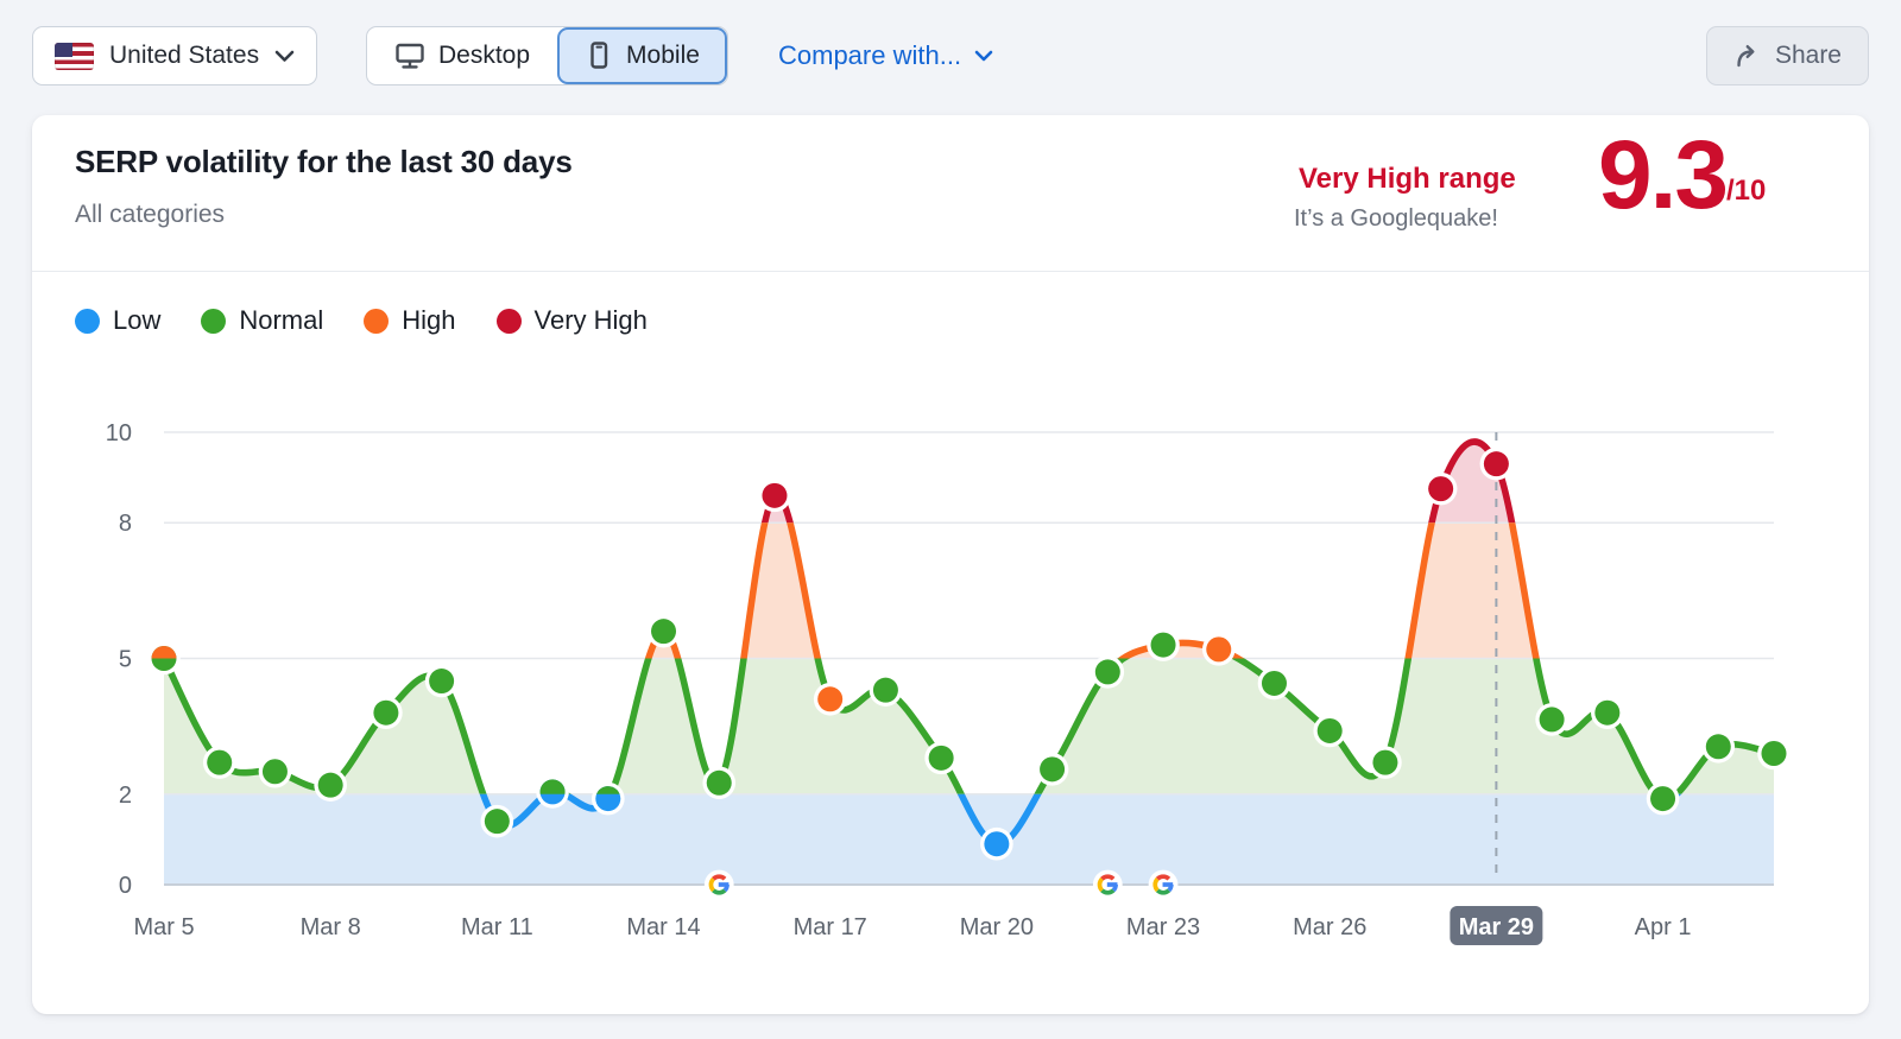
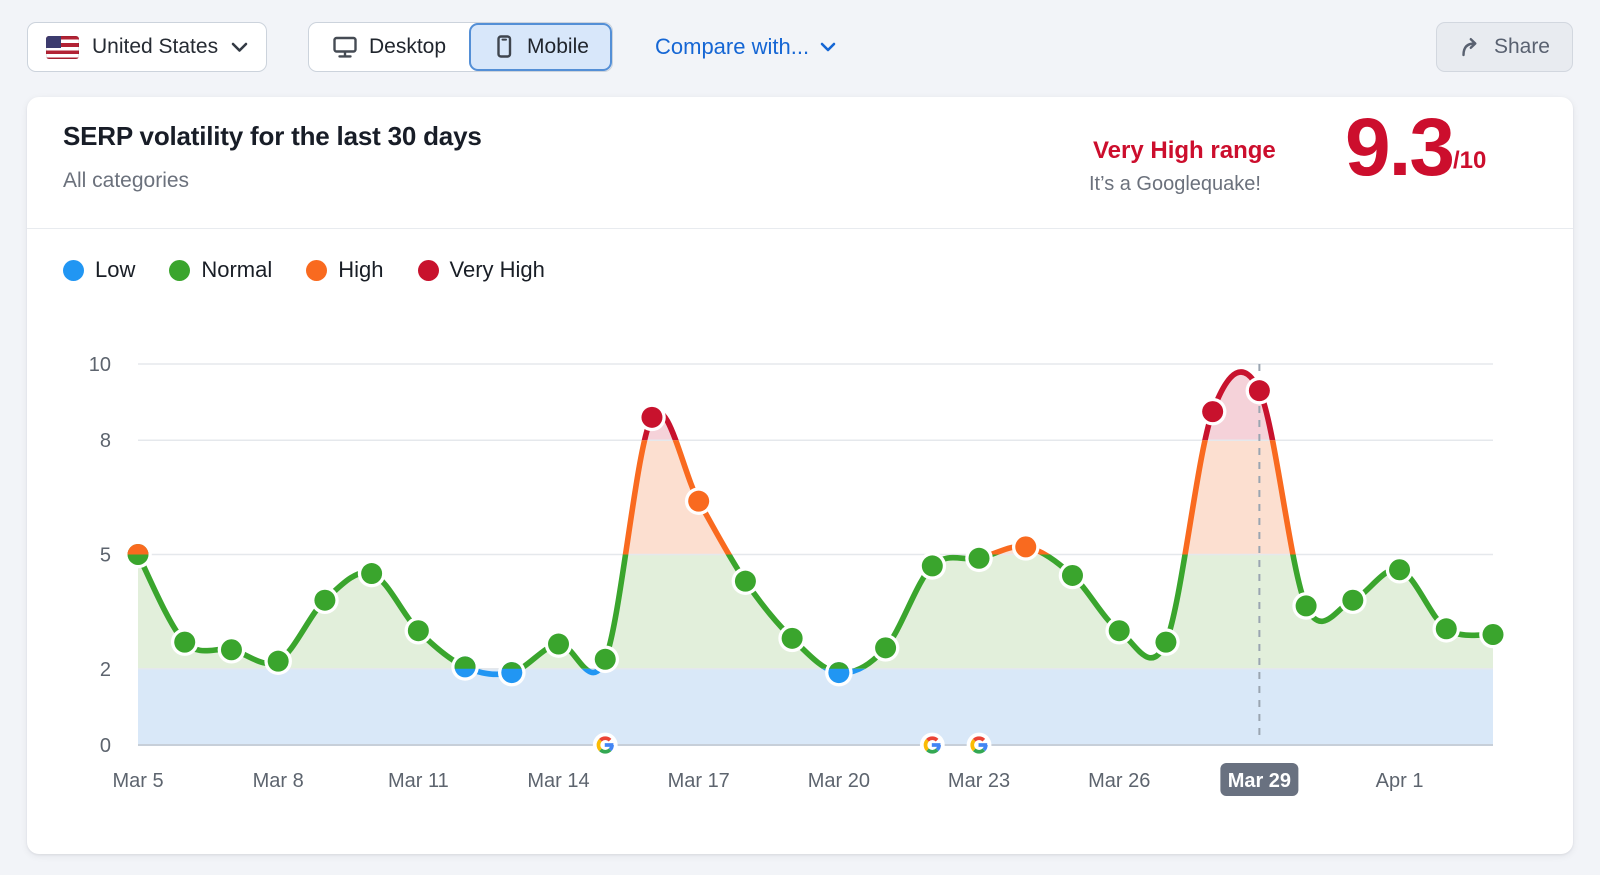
Mar 11: 1.4 -> 3.0
Mar 14: 5.6 -> 2.6
Mar 17: 4.1 -> 6.4
Mar 20: 0.9 -> 1.9
Mar 23: 5.3 -> 4.9
Mar 26: 3.4 -> 3.0
Apr 1: 1.9 -> 4.6
